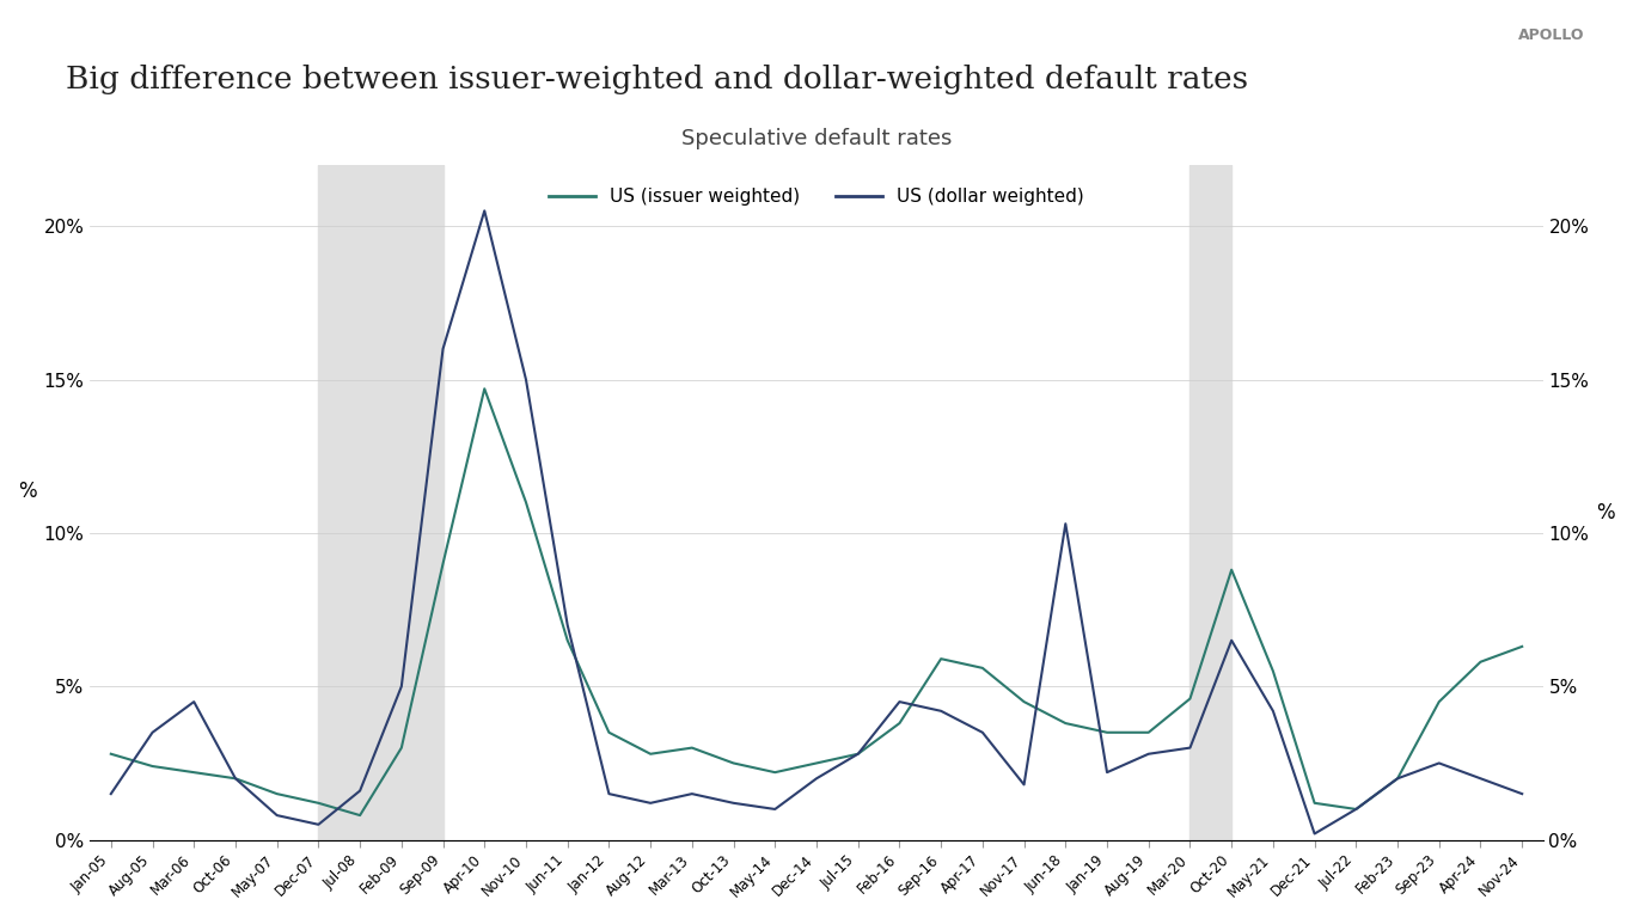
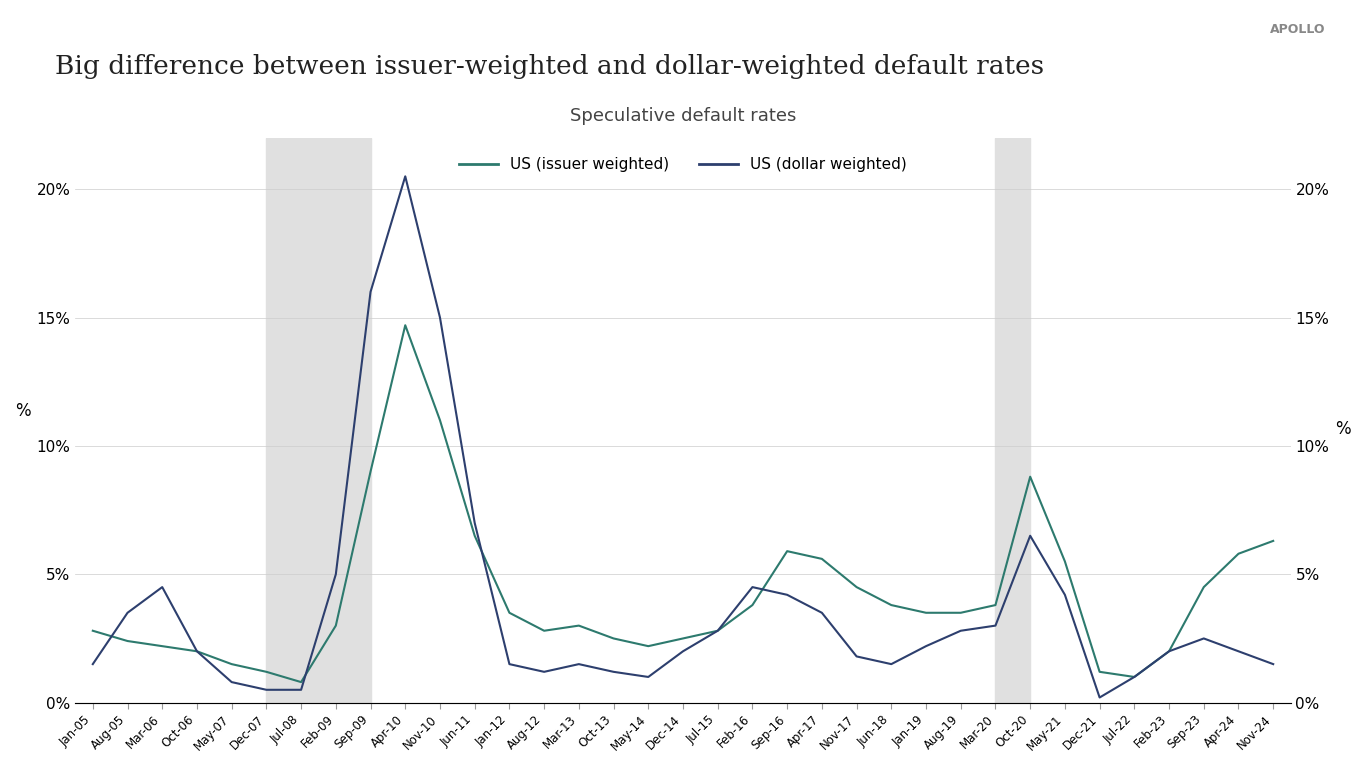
US (dollar weighted)/Jul-08: 1.6% -> 0.5%
US (dollar weighted)/Jun-18: 10.3% -> 1.5%
US (issuer weighted)/Mar-20: 4.6% -> 3.8%
